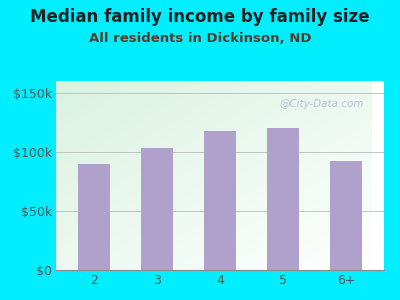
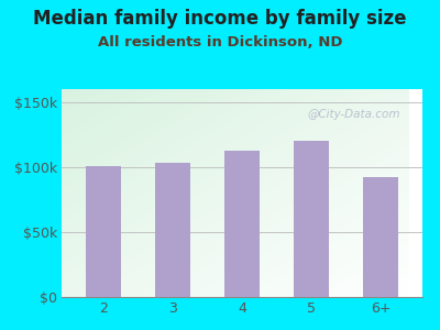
2: $90k -> $101k
4: $118k -> $113k
